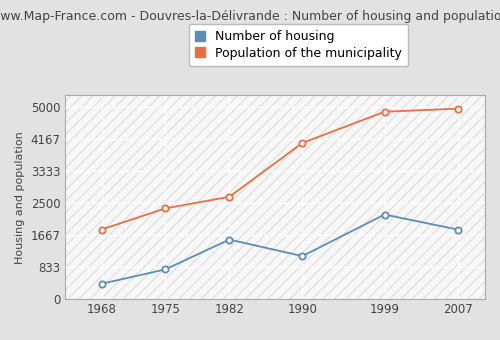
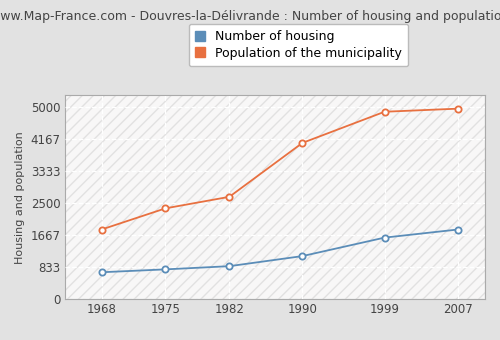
Number of housing/1968: 400 -> 700
Number of housing/1982: 1550 -> 860
Number of housing/1999: 2200 -> 1600
